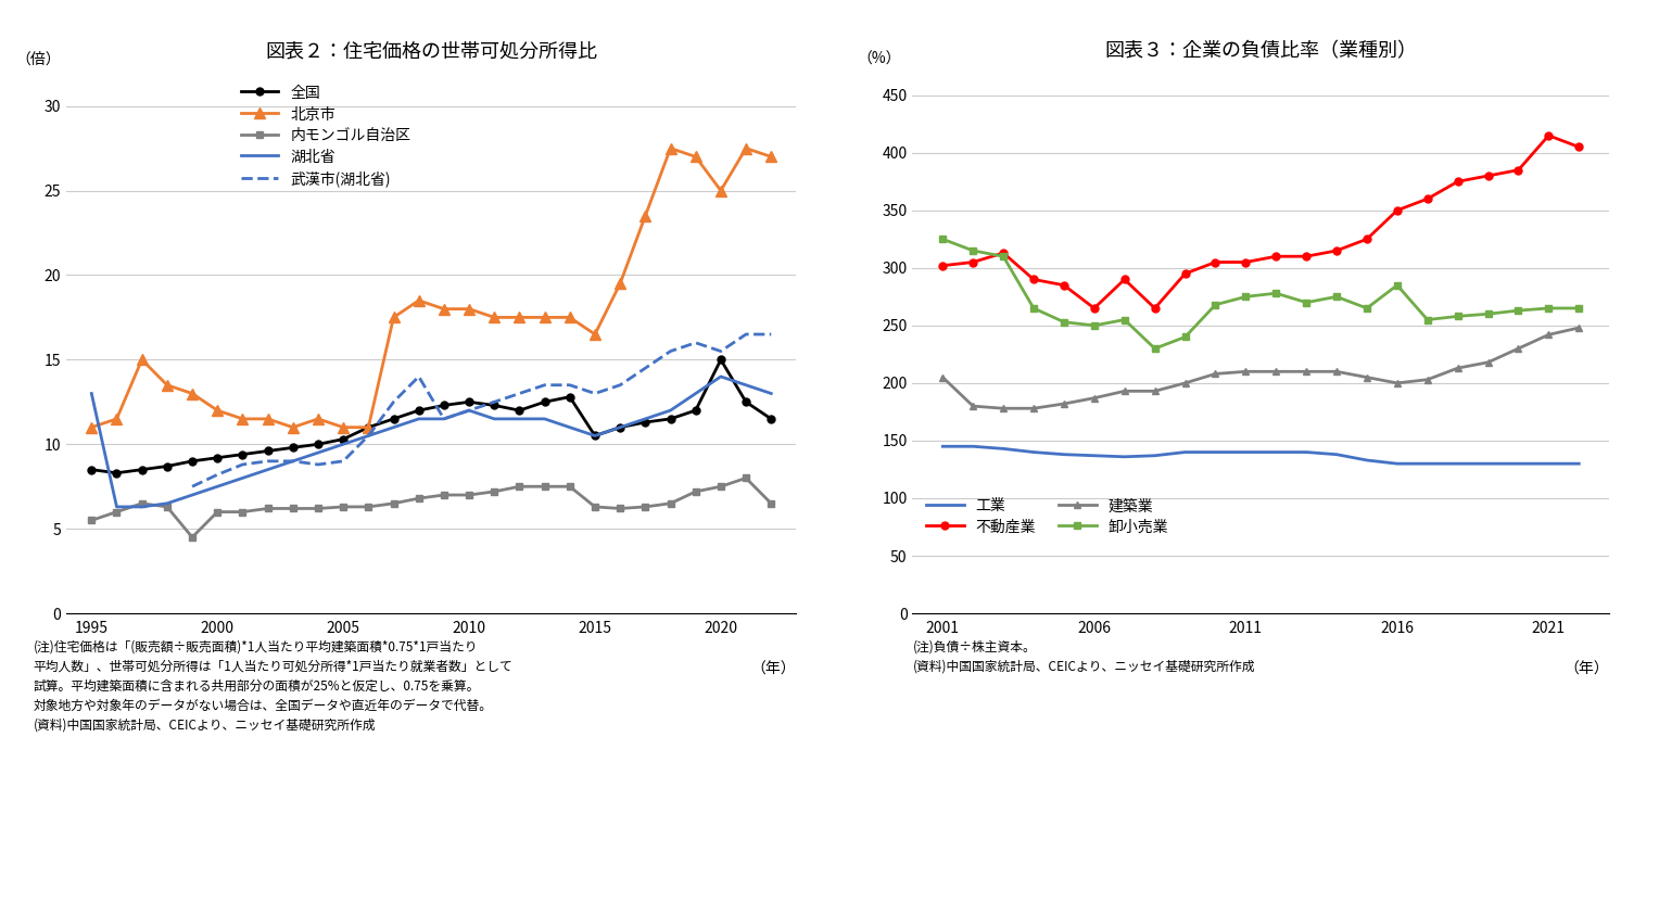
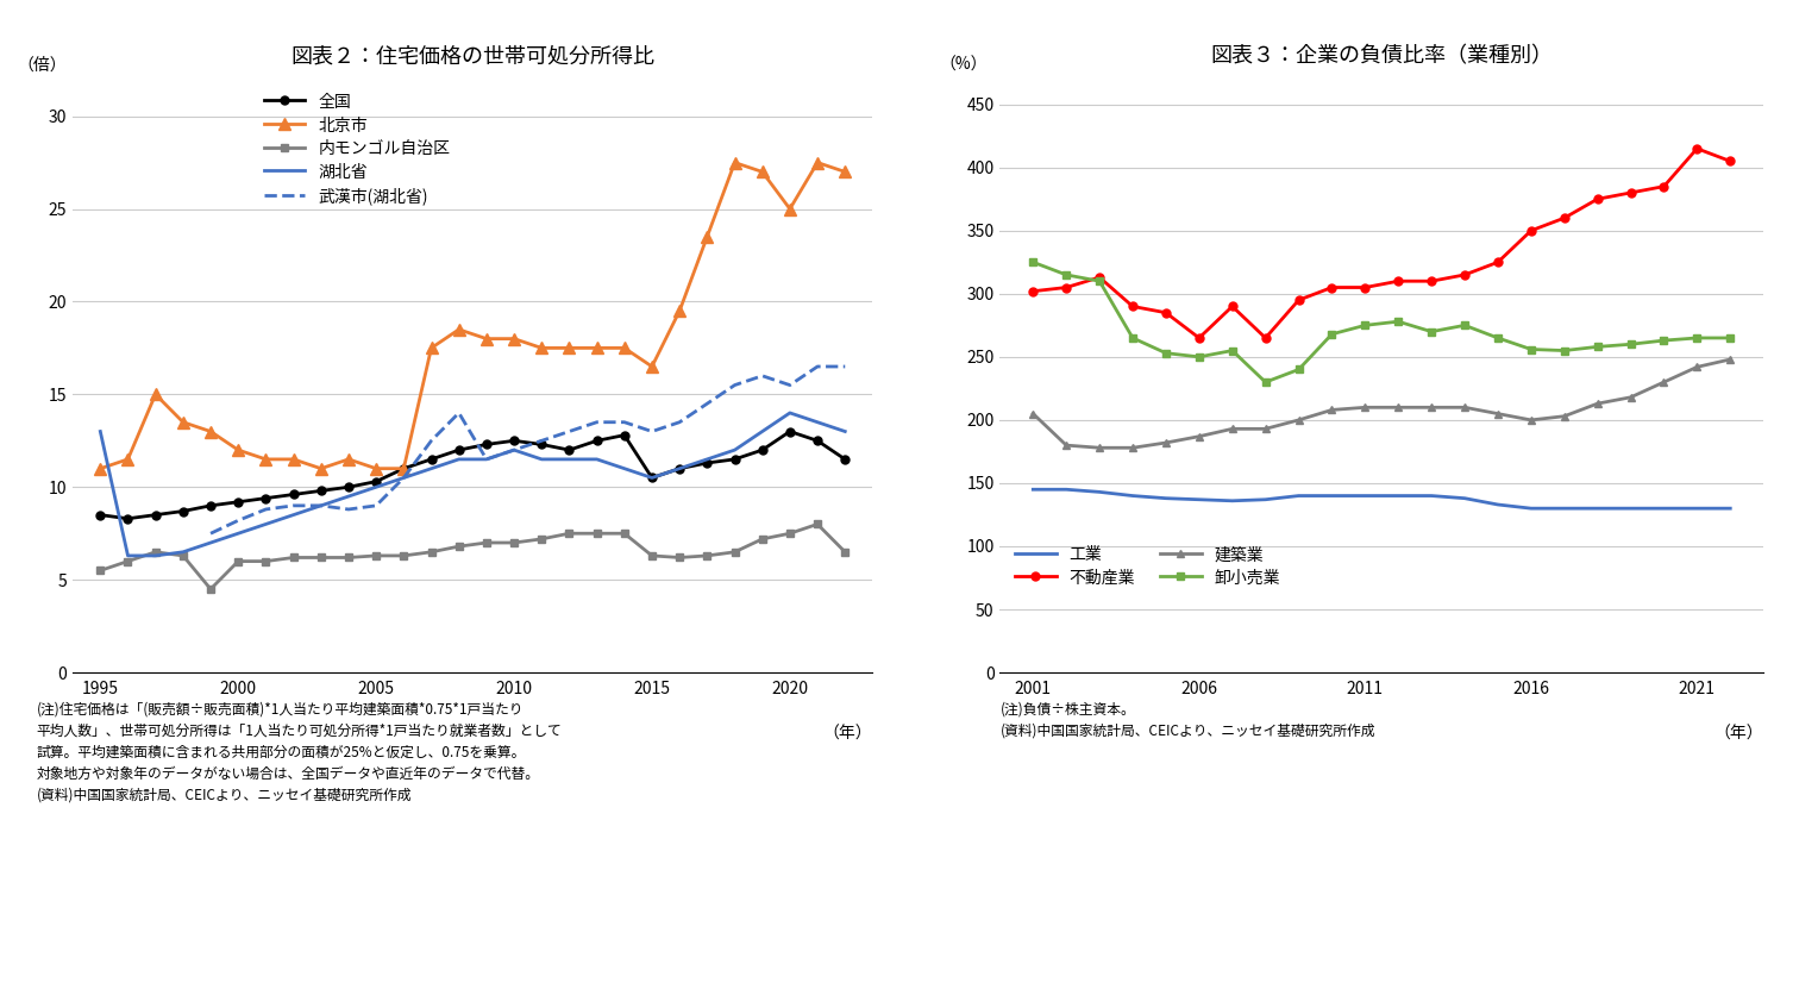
図表２：住宅価格の世帯可処分所得比/全国/2020: 15.0 -> 13.0
図表３：企業の負債比率（業種別）/卸小売業/2016: 285 -> 256
